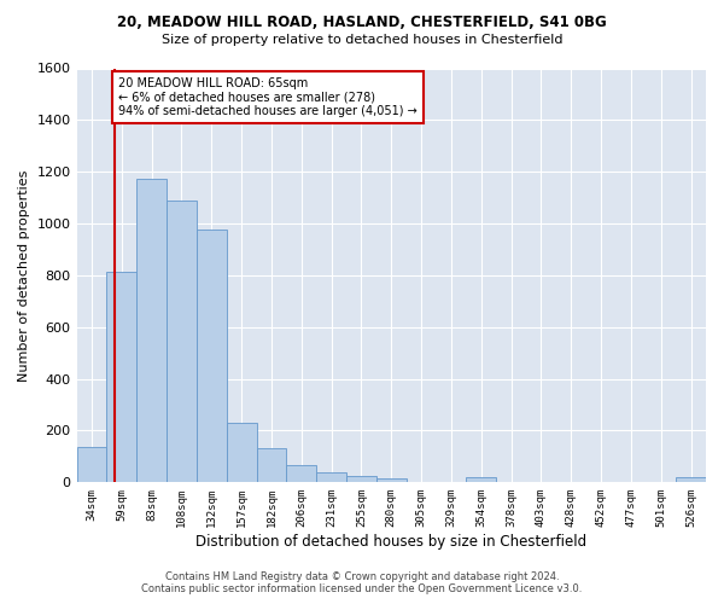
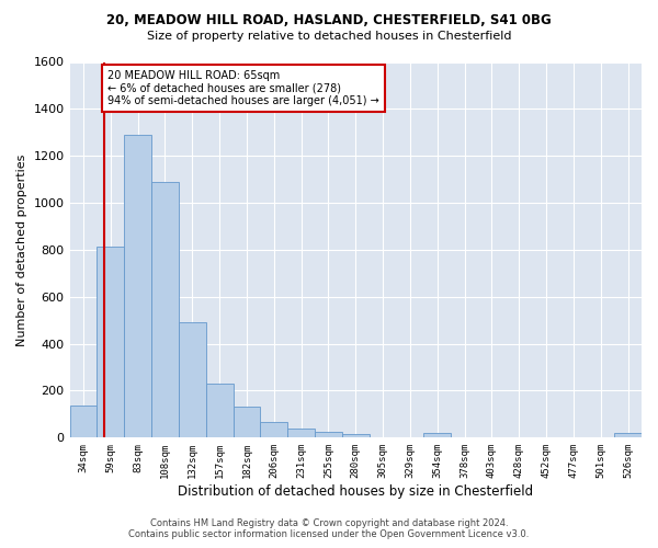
83sqm: 1175 -> 1290
132sqm: 975 -> 490
